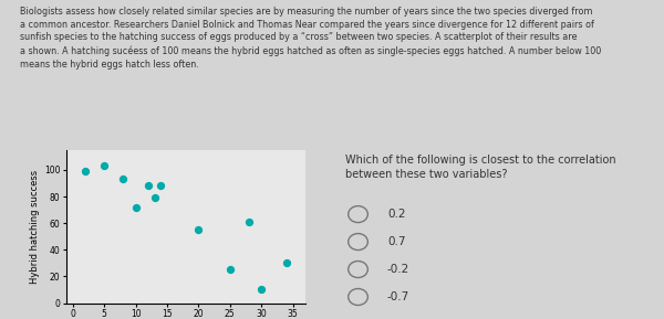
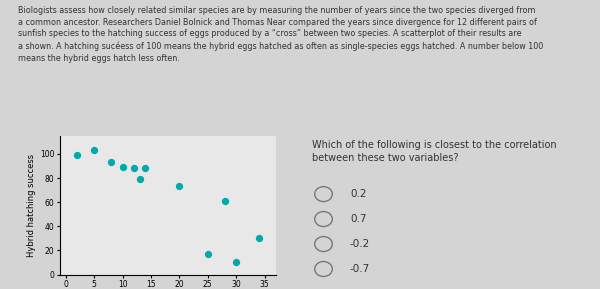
10: 72 -> 89
20: 55 -> 73
25: 25 -> 17
